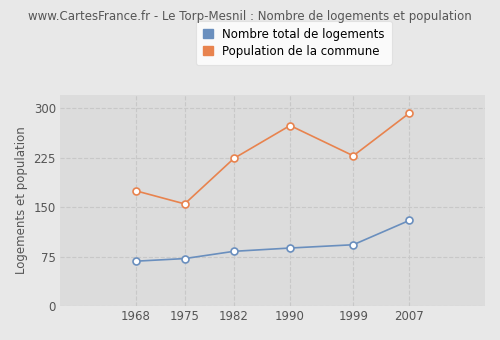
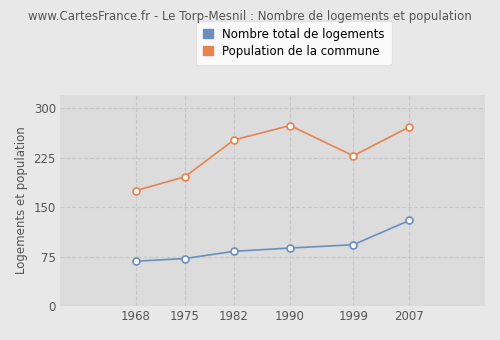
Population de la commune/1975: 155 -> 196
Population de la commune/1982: 224 -> 252
Population de la commune/2007: 293 -> 272
